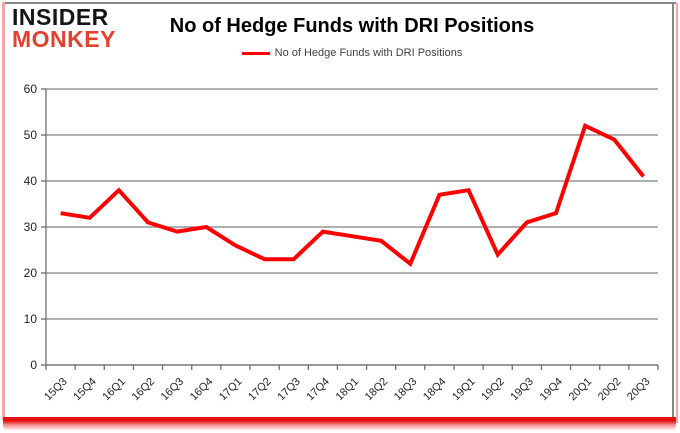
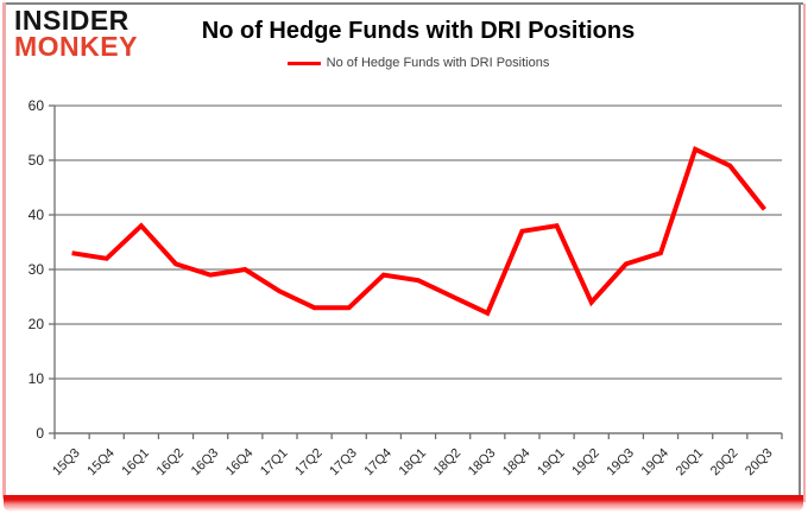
18Q2: 27 -> 25
